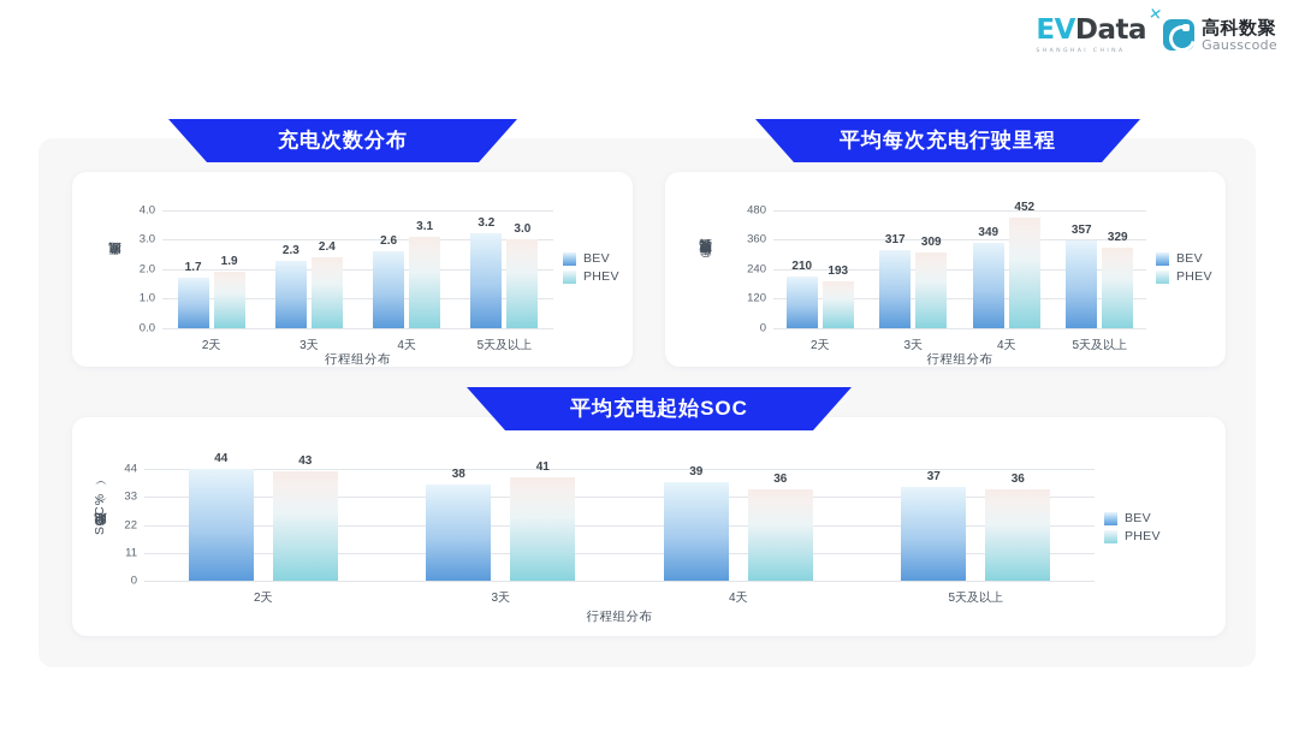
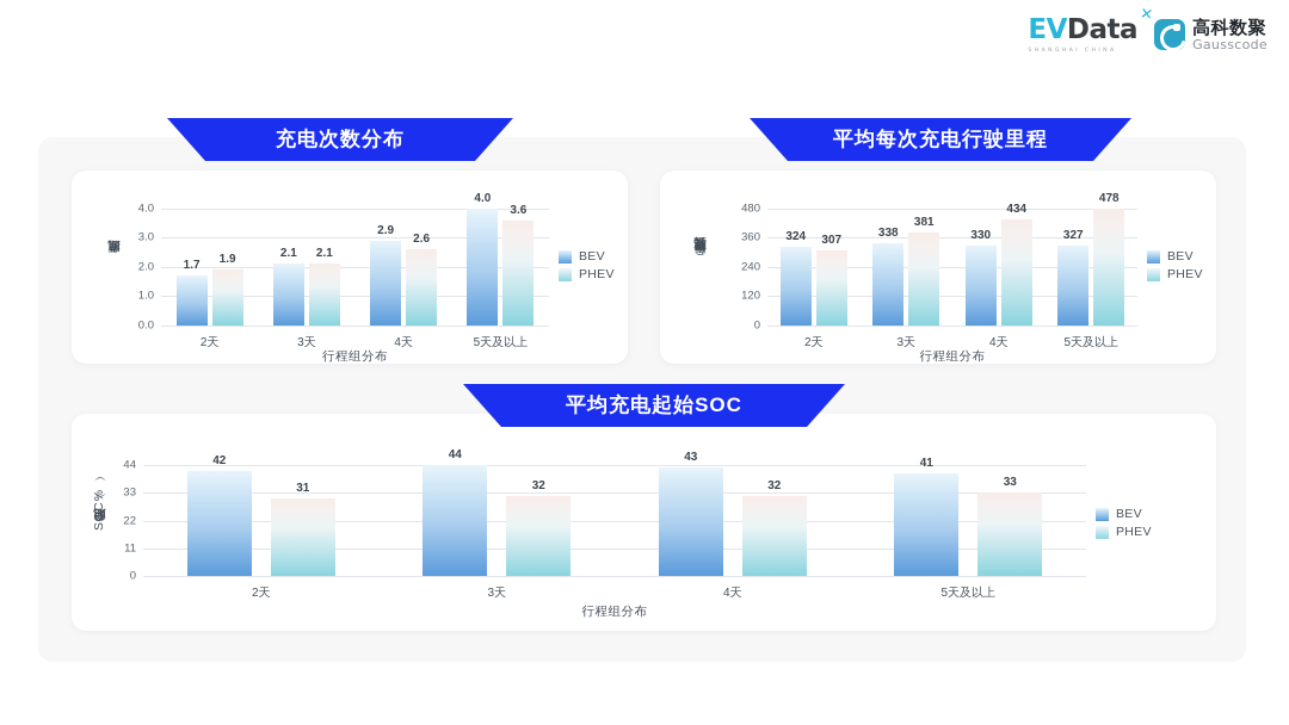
充电次数分布/BEV/3天: 2.3 -> 2.1
充电次数分布/PHEV/3天: 2.4 -> 2.1
充电次数分布/BEV/4天: 2.6 -> 2.9
充电次数分布/PHEV/4天: 3.1 -> 2.6
充电次数分布/BEV/5天及以上: 3.2 -> 4.0
充电次数分布/PHEV/5天及以上: 3.0 -> 3.6
平均每次充电行驶里程/BEV/2天: 210 -> 324
平均每次充电行驶里程/PHEV/2天: 193 -> 307
平均每次充电行驶里程/BEV/3天: 317 -> 338
平均每次充电行驶里程/PHEV/3天: 309 -> 381
平均每次充电行驶里程/BEV/4天: 349 -> 330
平均每次充电行驶里程/PHEV/4天: 452 -> 434
平均每次充电行驶里程/BEV/5天及以上: 357 -> 327
平均每次充电行驶里程/PHEV/5天及以上: 329 -> 478
平均充电起始SOC/BEV/2天: 44 -> 42
平均充电起始SOC/PHEV/2天: 43 -> 31
平均充电起始SOC/BEV/3天: 38 -> 44
平均充电起始SOC/PHEV/3天: 41 -> 32
平均充电起始SOC/BEV/4天: 39 -> 43
平均充电起始SOC/PHEV/4天: 36 -> 32
平均充电起始SOC/BEV/5天及以上: 37 -> 41
平均充电起始SOC/PHEV/5天及以上: 36 -> 33
